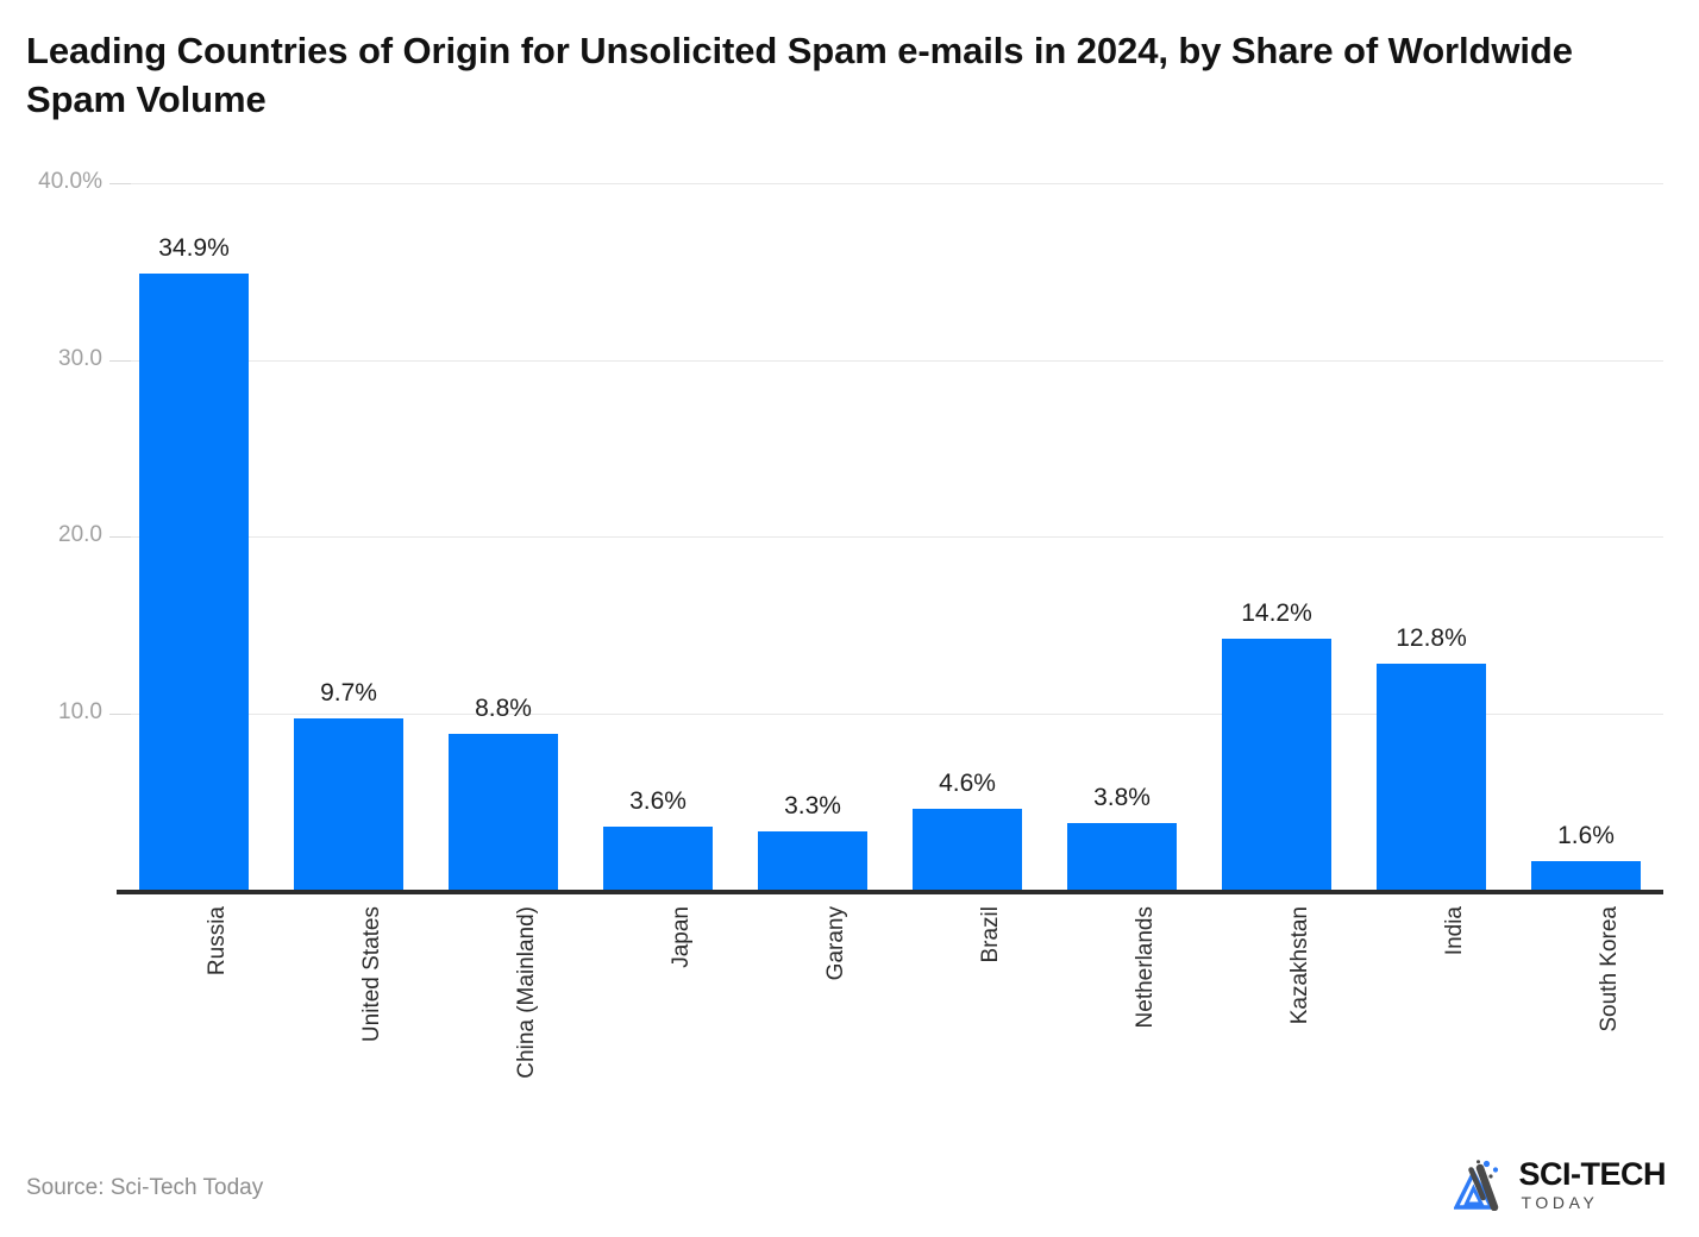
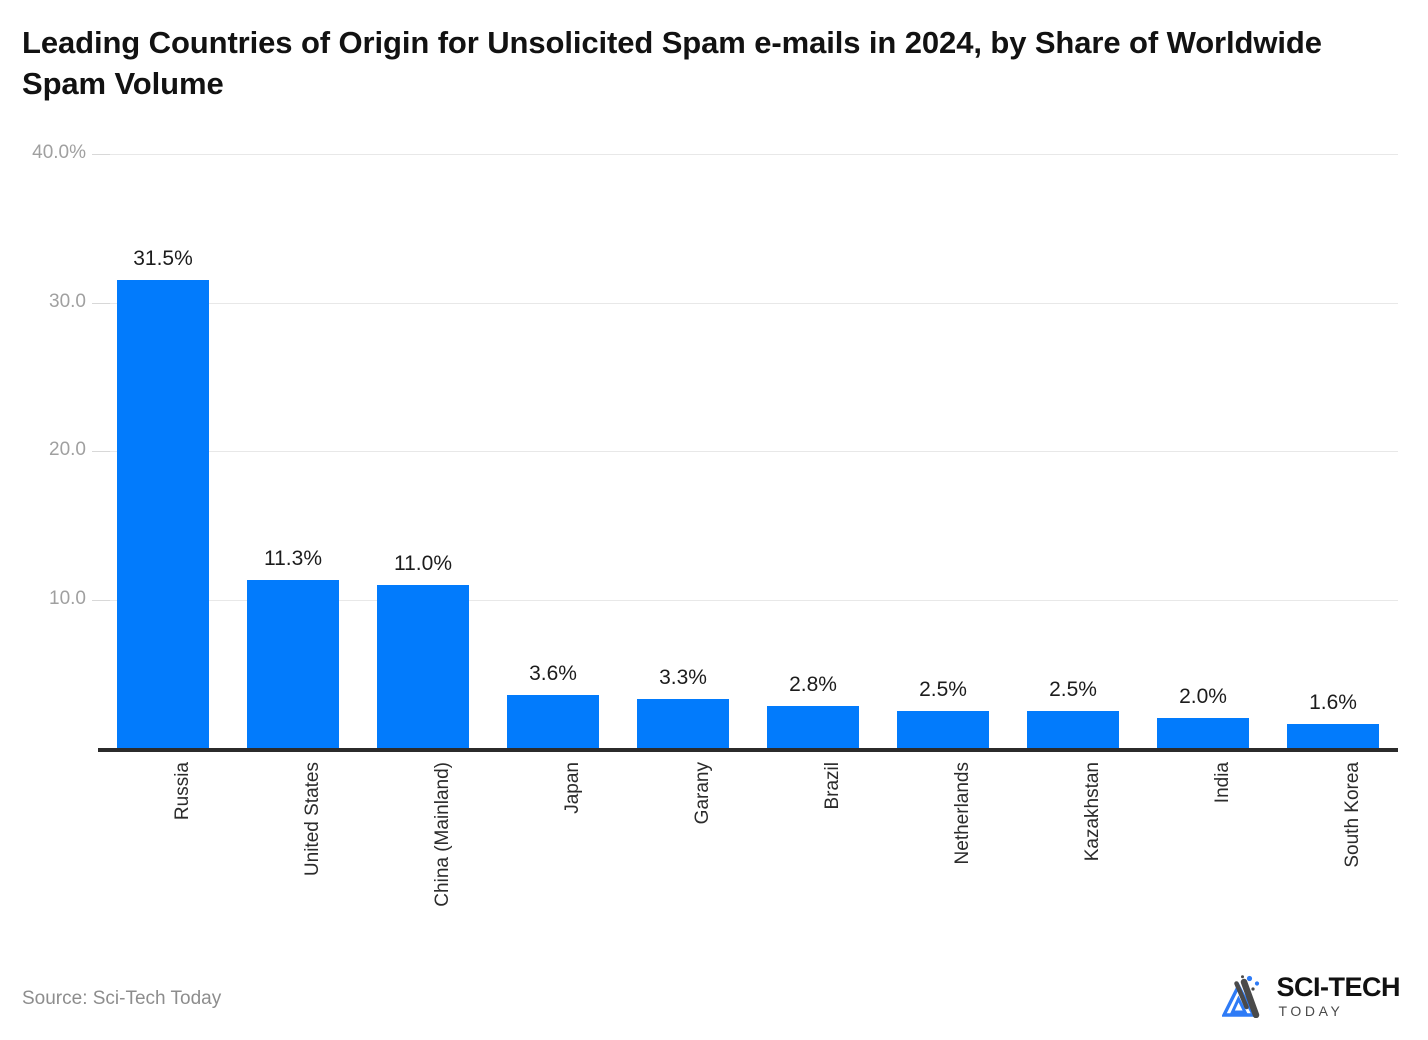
Russia: 34.9% -> 31.5%
United States: 9.7% -> 11.3%
China (Mainland): 8.8% -> 11.0%
Brazil: 4.6% -> 2.8%
Netherlands: 3.8% -> 2.5%
Kazakhstan: 14.2% -> 2.5%
India: 12.8% -> 2.0%
